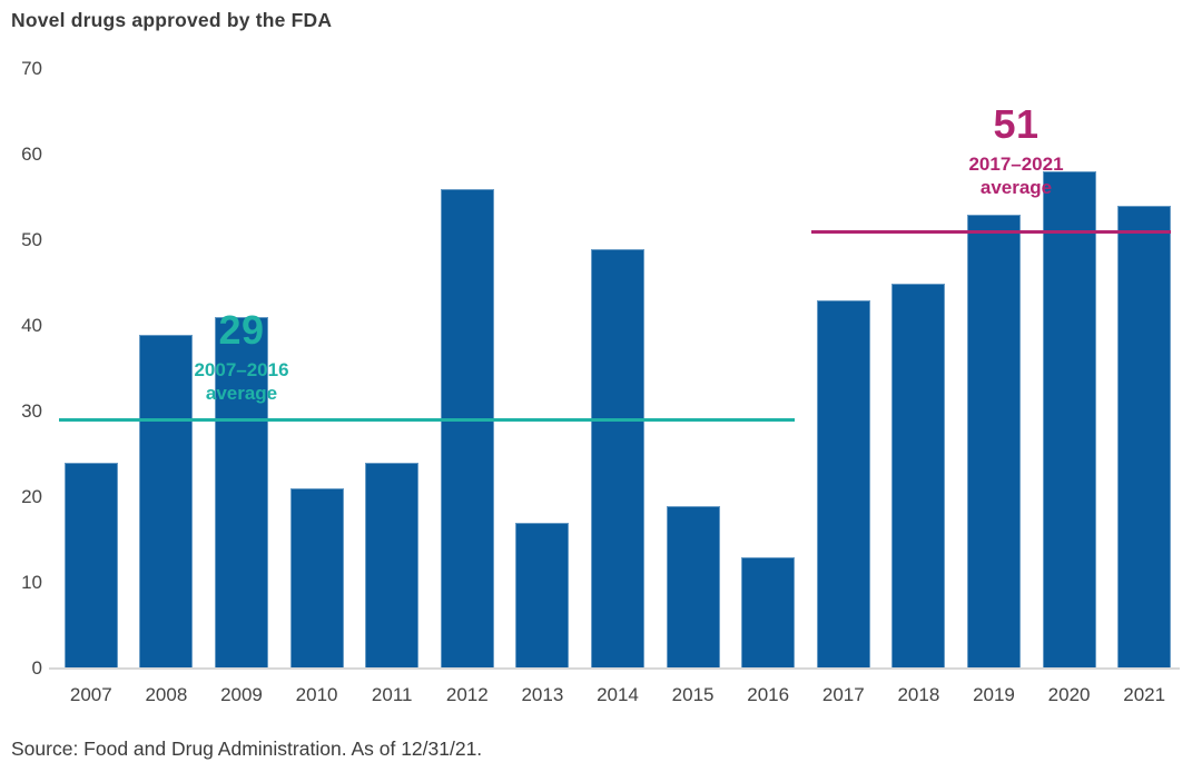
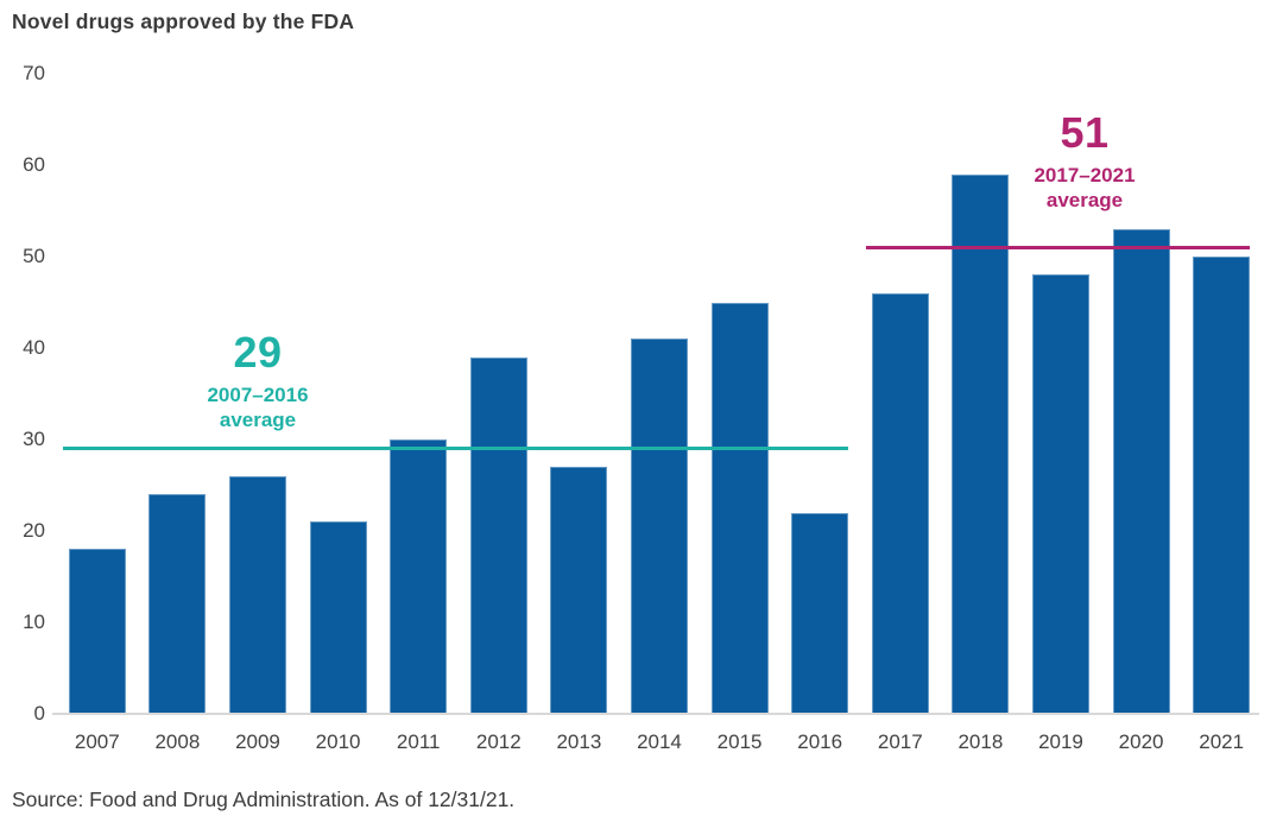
2007: 24 -> 18
2008: 39 -> 24
2009: 41 -> 26
2011: 24 -> 30
2012: 56 -> 39
2013: 17 -> 27
2014: 49 -> 41
2015: 19 -> 45
2016: 13 -> 22
2017: 43 -> 46
2018: 45 -> 59
2019: 53 -> 48
2020: 58 -> 53
2021: 54 -> 50
